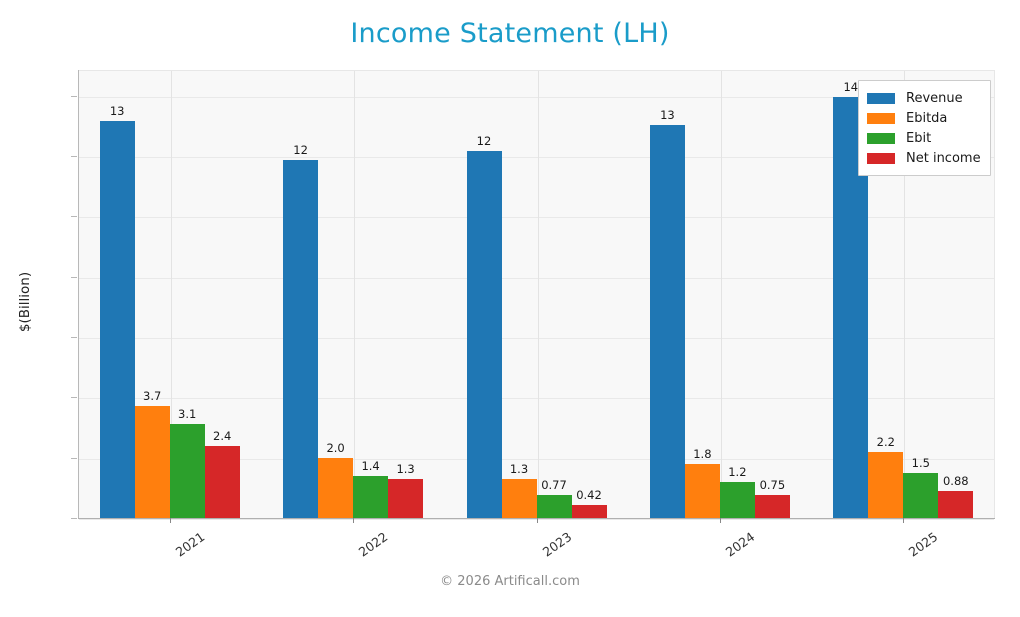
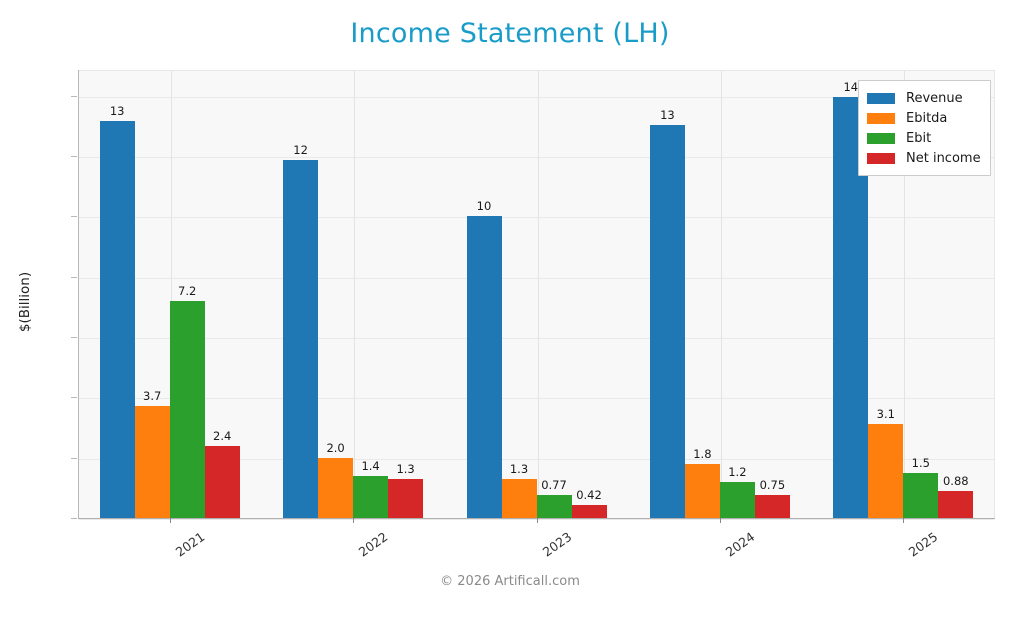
Ebit/2021: 3.1 -> 7.2
Revenue/2023: 12 -> 10
Ebitda/2025: 2.2 -> 3.1
